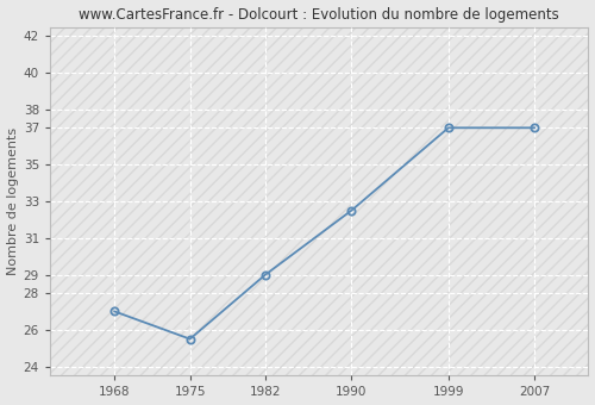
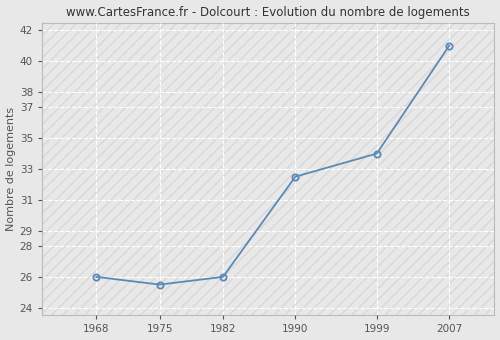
1968: 27.0 -> 26.0
1982: 29.0 -> 26.0
1999: 37.0 -> 34.0
2007: 37.0 -> 41.0
